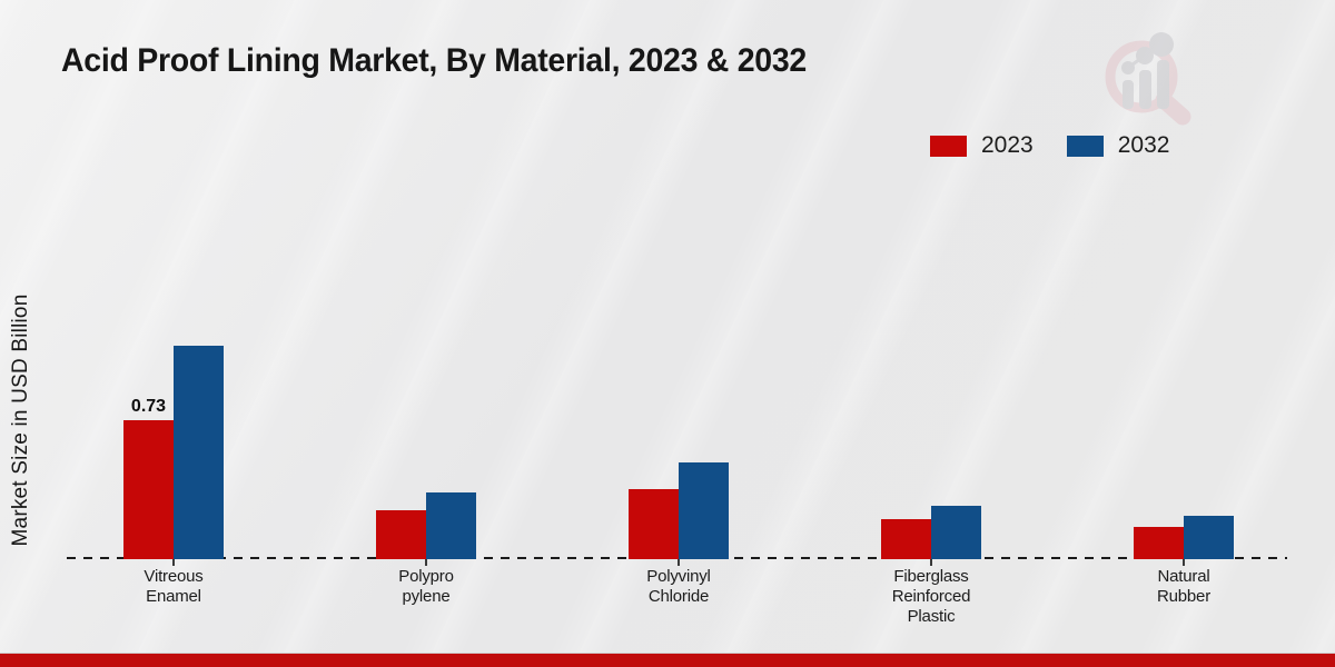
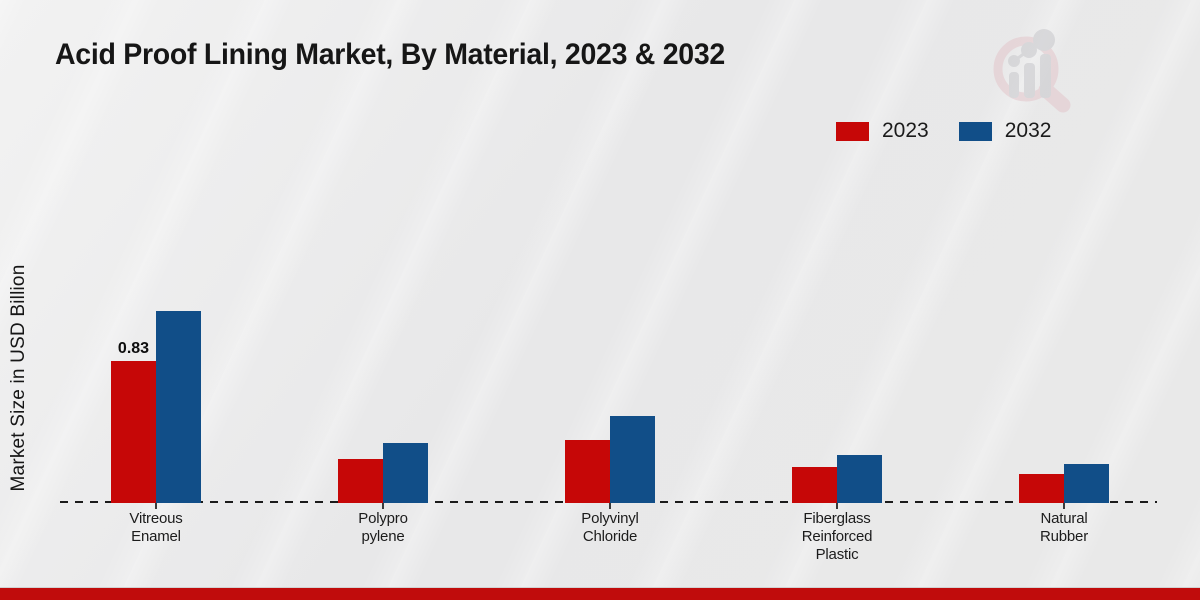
2023/Vitreous Enamel: 0.73 -> 0.83
